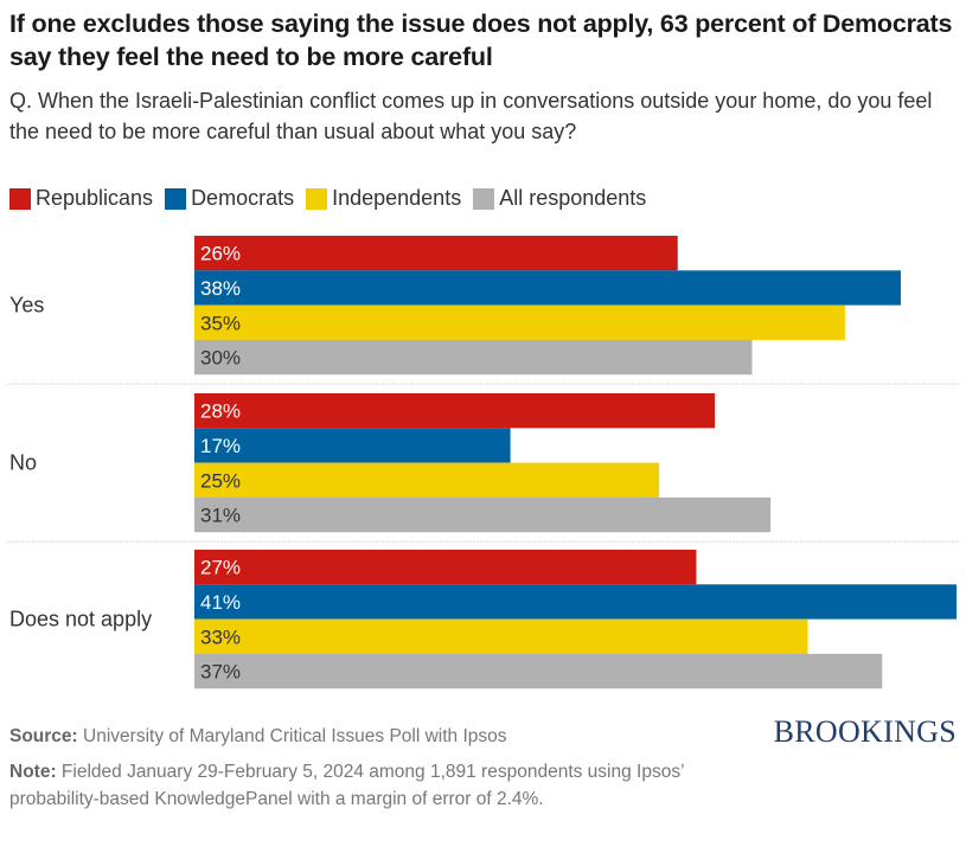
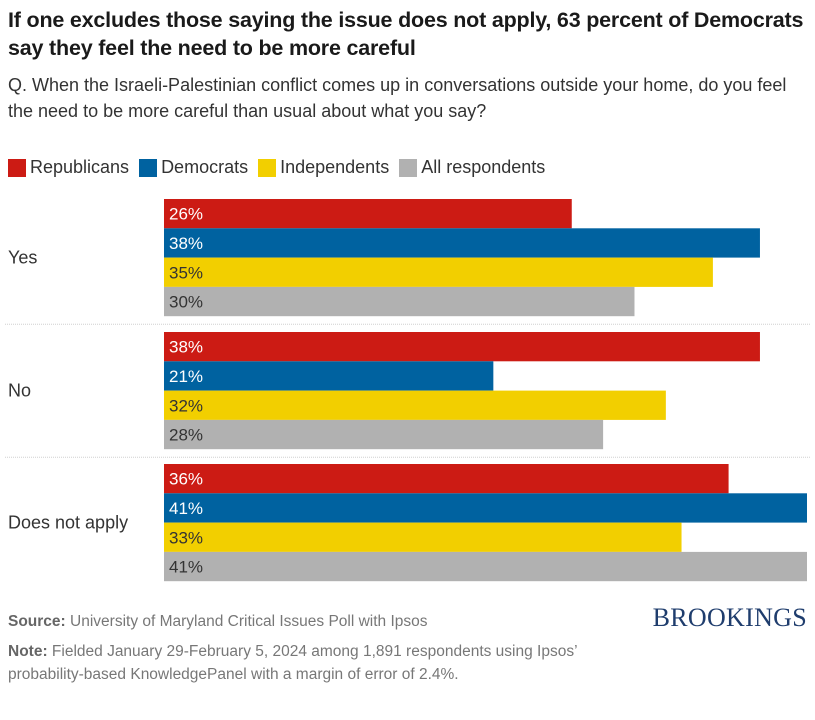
Republicans/No: 28% -> 38%
Democrats/No: 17% -> 21%
Independents/No: 25% -> 32%
All respondents/No: 31% -> 28%
Republicans/Does not apply: 27% -> 36%
All respondents/Does not apply: 37% -> 41%
